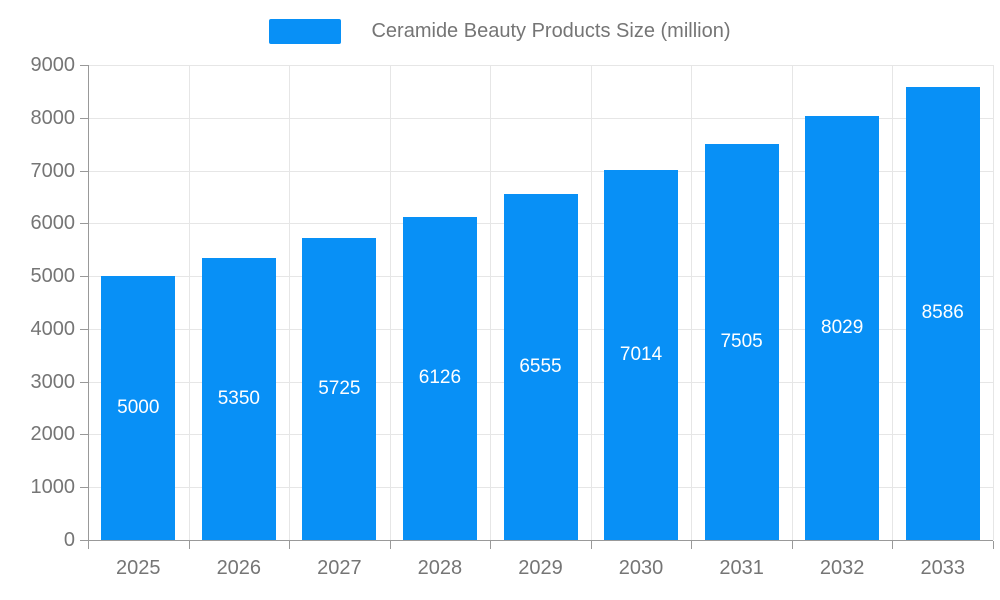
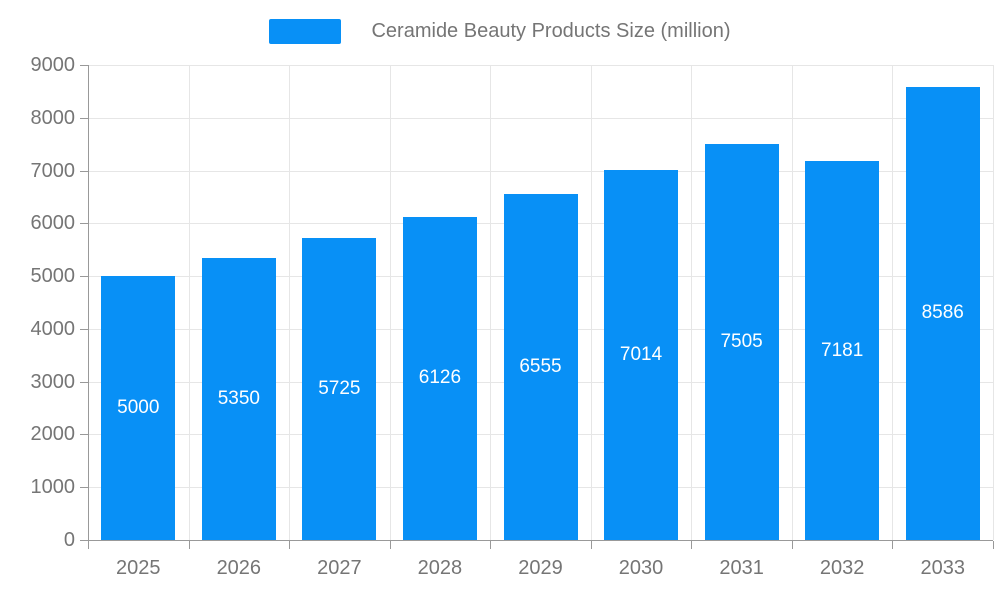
2032: 8029 -> 7181
